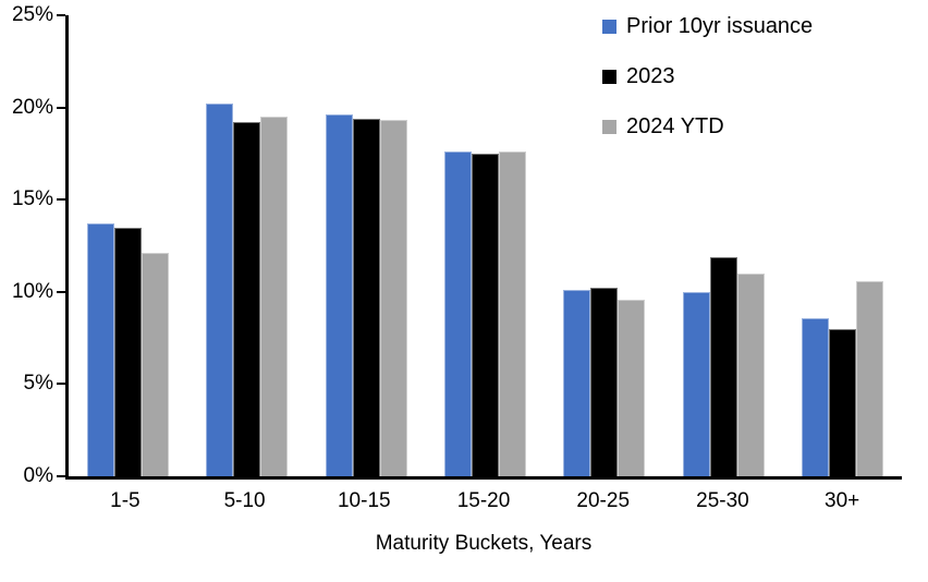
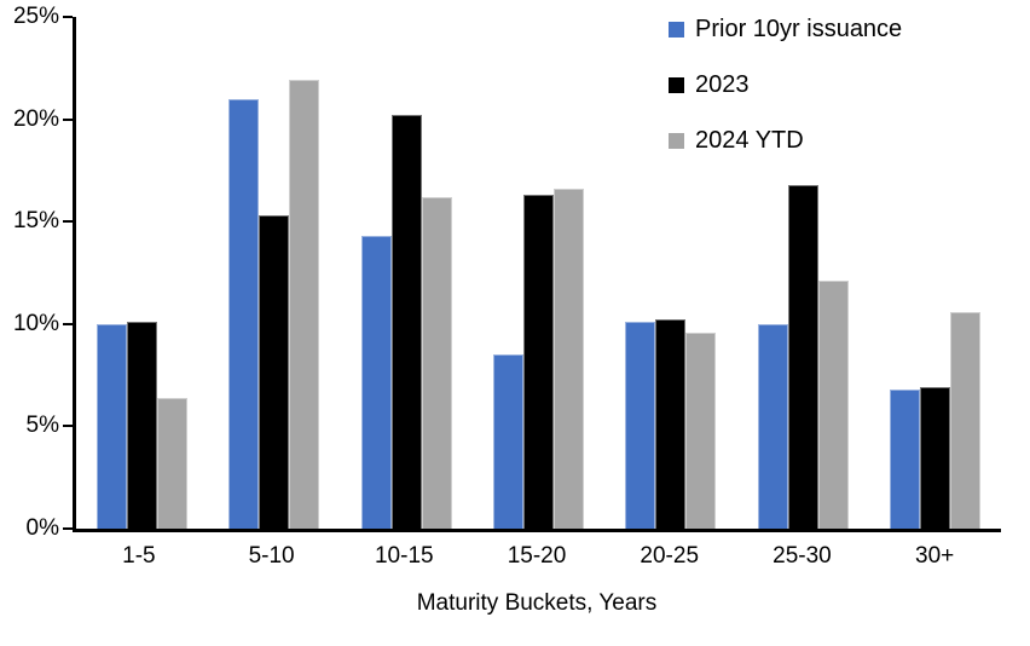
Prior 10yr issuance/1-5: 13.7% -> 10.0%
2023/1-5: 13.5% -> 10.1%
2024 YTD/1-5: 12.1% -> 6.4%
Prior 10yr issuance/5-10: 20.2% -> 21.0%
2023/5-10: 19.2% -> 15.3%
2024 YTD/5-10: 19.5% -> 21.9%
Prior 10yr issuance/10-15: 19.6% -> 14.3%
2023/10-15: 19.4% -> 20.2%
2024 YTD/10-15: 19.3% -> 16.2%
Prior 10yr issuance/15-20: 17.6% -> 8.5%
2023/15-20: 17.5% -> 16.3%
2024 YTD/15-20: 17.6% -> 16.6%
2023/25-30: 11.9% -> 16.8%
2024 YTD/25-30: 11.0% -> 12.1%
Prior 10yr issuance/30+: 8.6% -> 6.8%
2023/30+: 8.0% -> 6.9%
